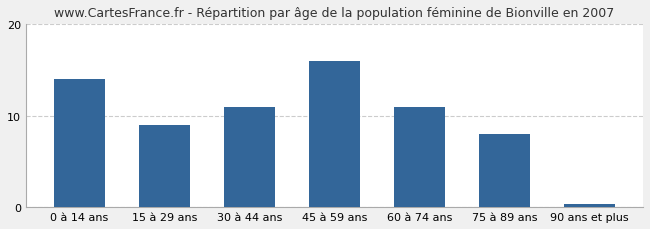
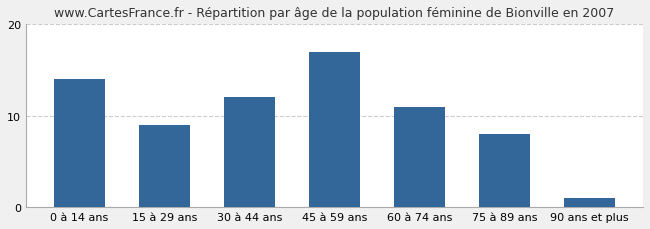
30 à 44 ans: 11.0 -> 12.0
45 à 59 ans: 16.0 -> 17.0
90 ans et plus: 0.3 -> 1.0
